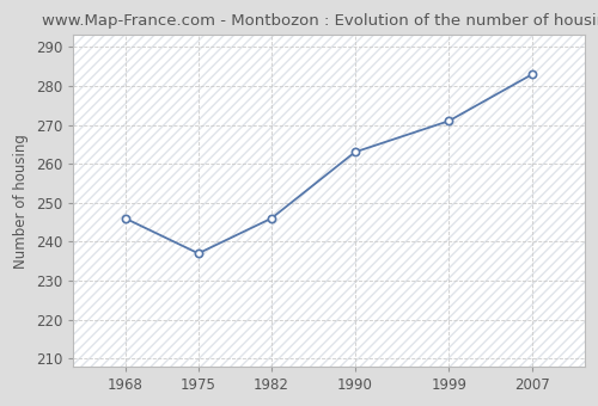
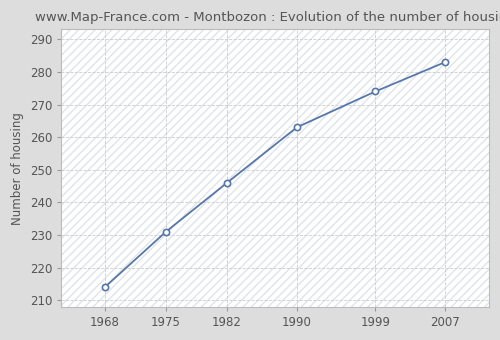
1968: 246 -> 214
1975: 237 -> 231
1999: 271 -> 274
